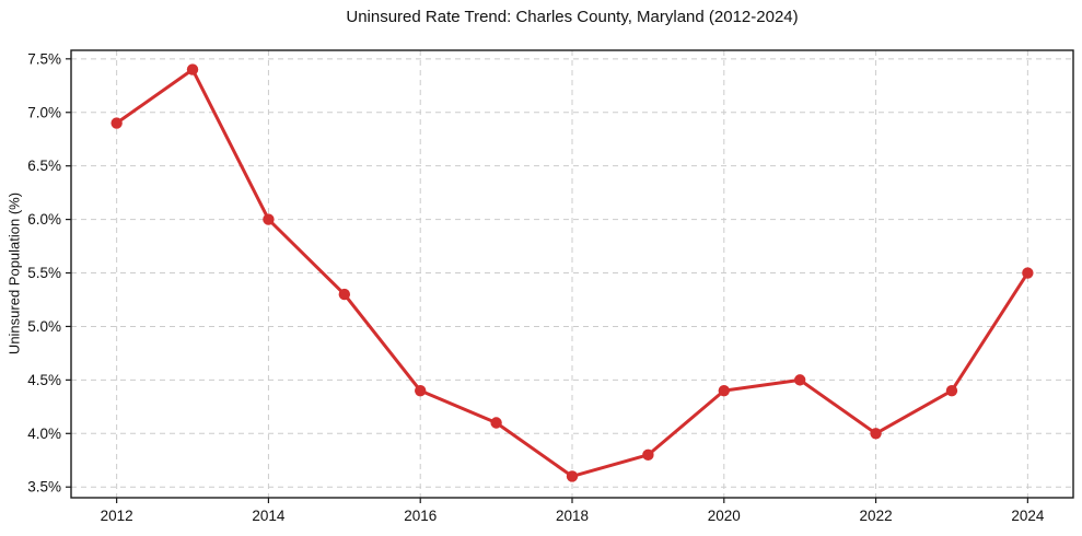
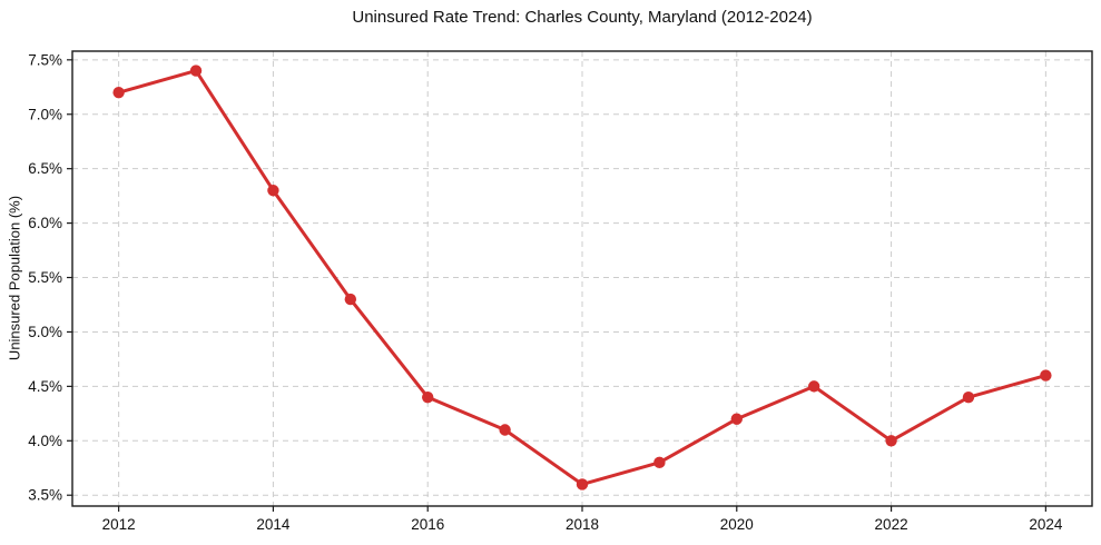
2012: 6.9% -> 7.2%
2014: 6.0% -> 6.3%
2020: 4.4% -> 4.2%
2024: 5.5% -> 4.6%
